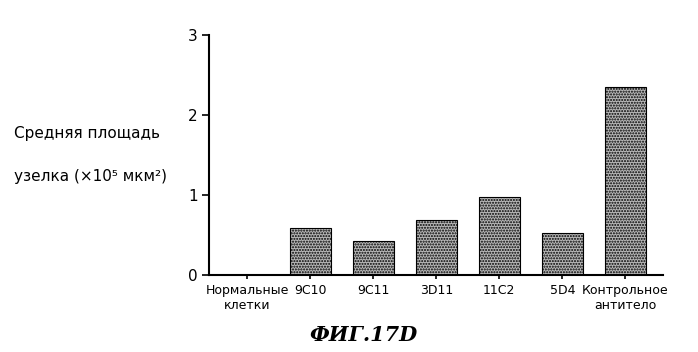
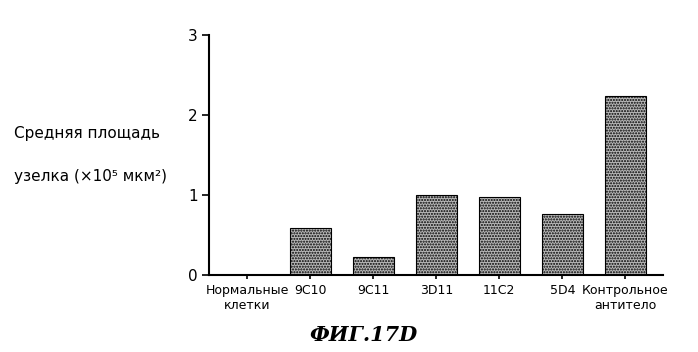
9C11: 0.42 -> 0.22
3D11: 0.68 -> 1.00
5D4: 0.52 -> 0.76
Контрольное антитело: 2.35 -> 2.24
